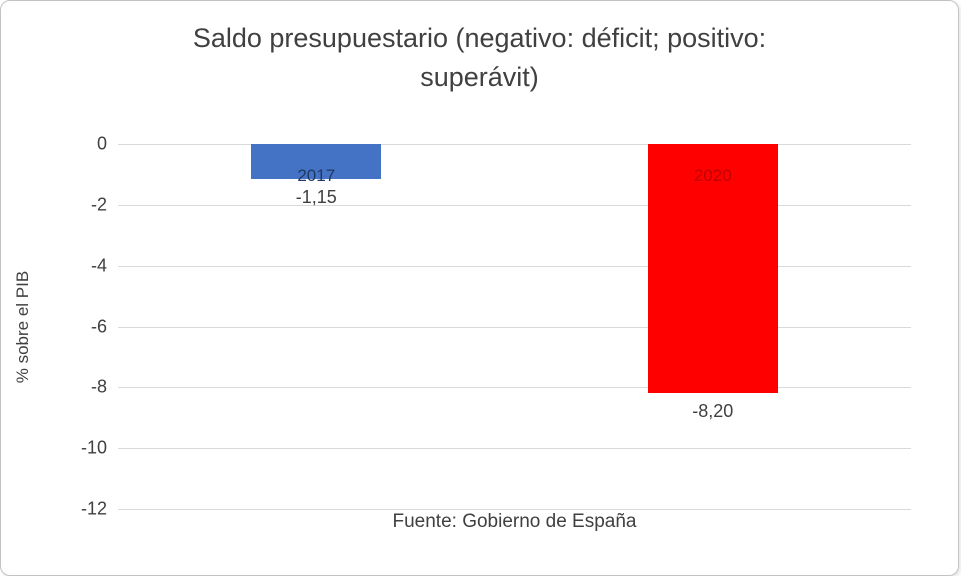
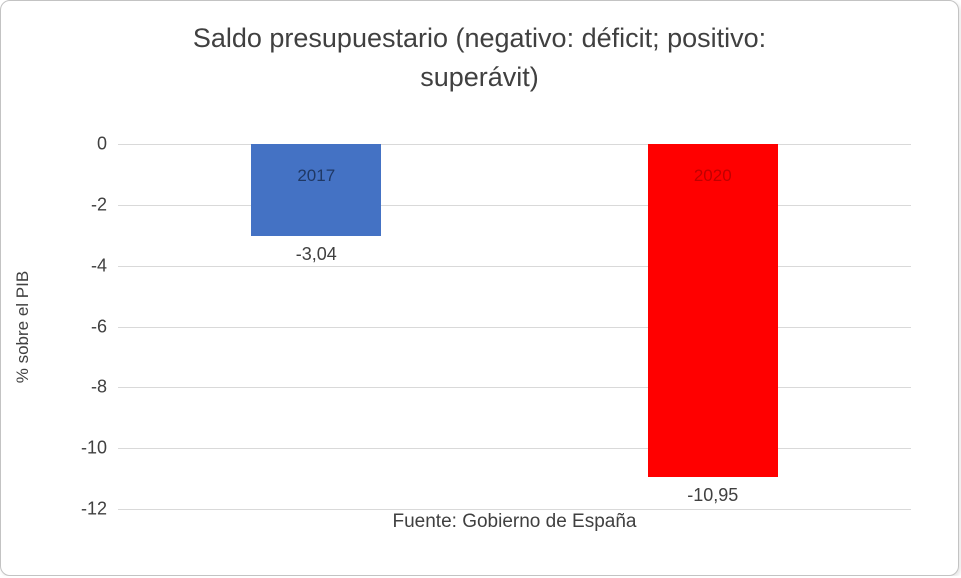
2017: -1,15 -> -3,04
2020: -8,20 -> -10,95
